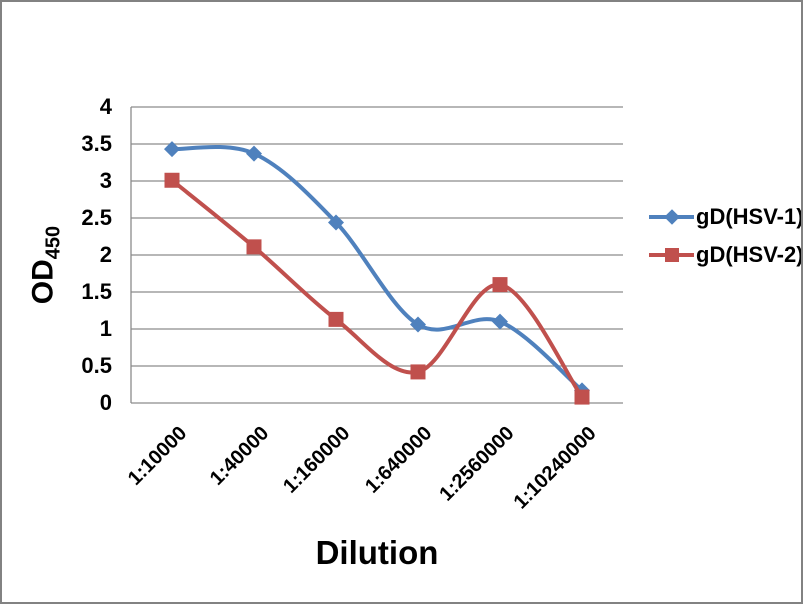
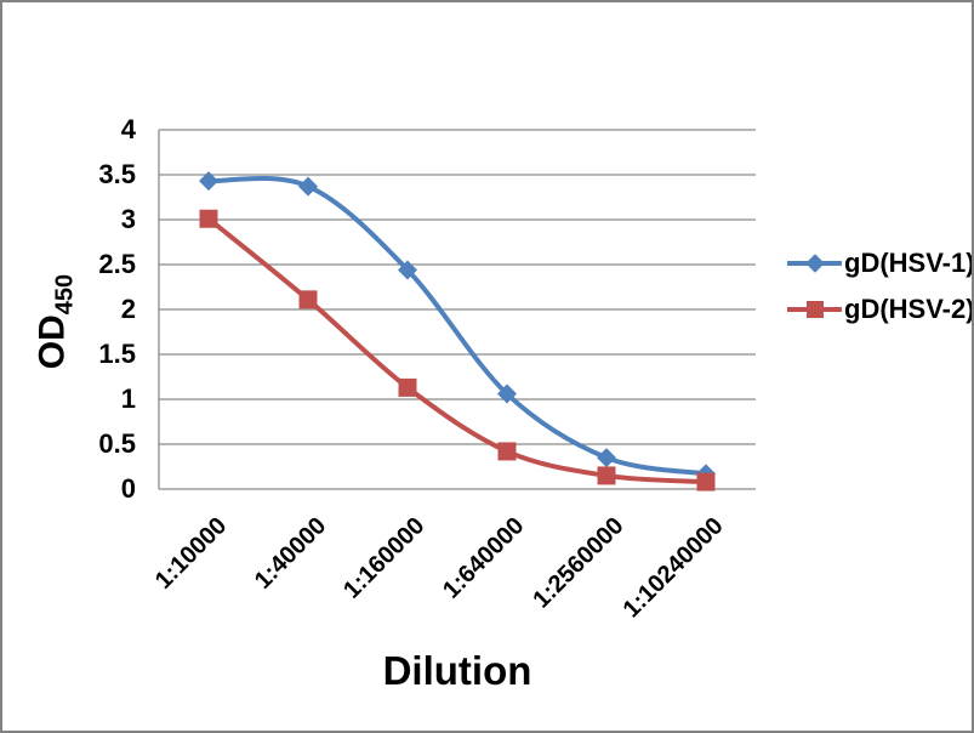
gD(HSV-1)/1:2560000: 1.1 -> 0.3
gD(HSV-2)/1:2560000: 1.6 -> 0.1
